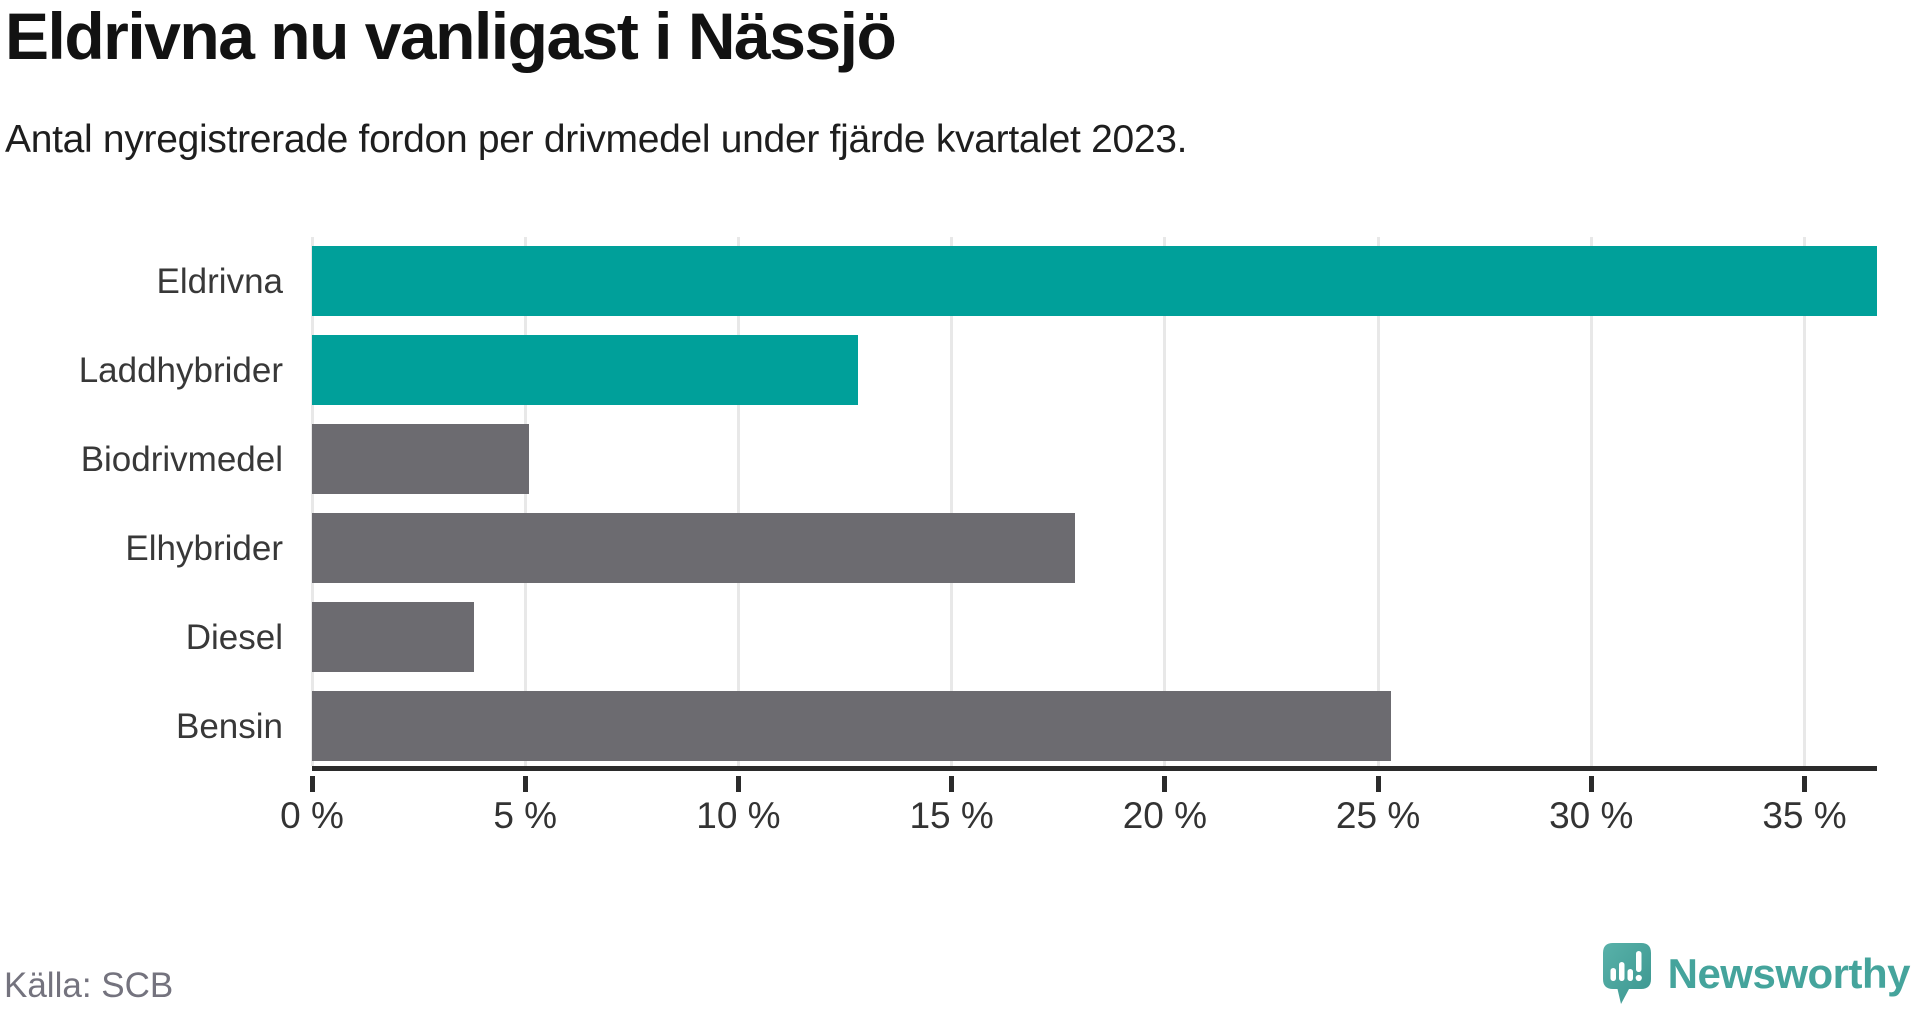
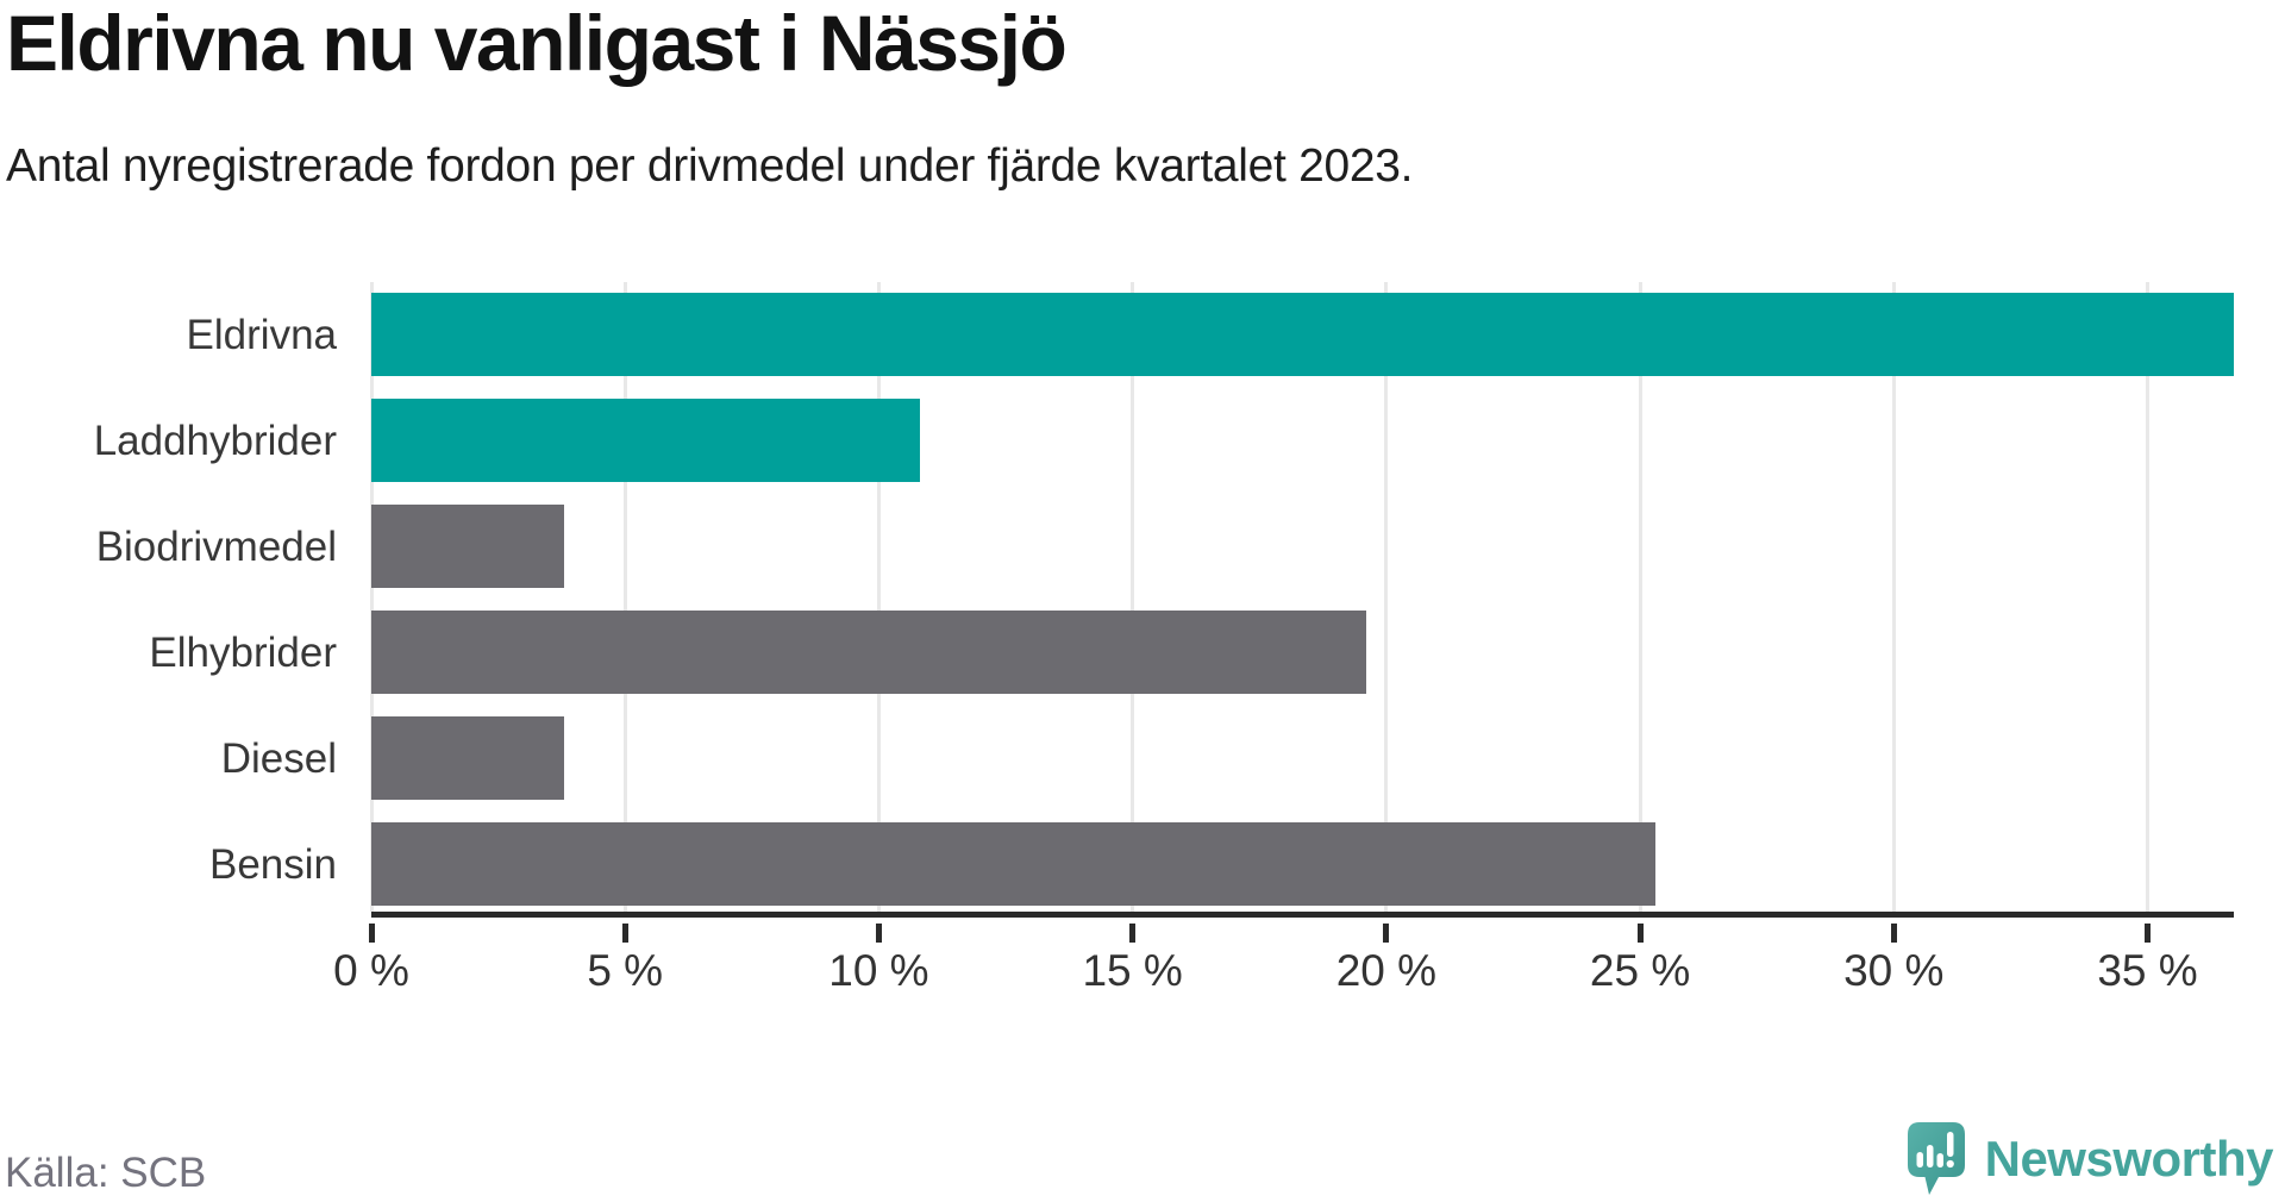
Laddhybrider: 12.8% -> 10.8%
Biodrivmedel: 5.1% -> 3.8%
Elhybrider: 17.9% -> 19.6%
